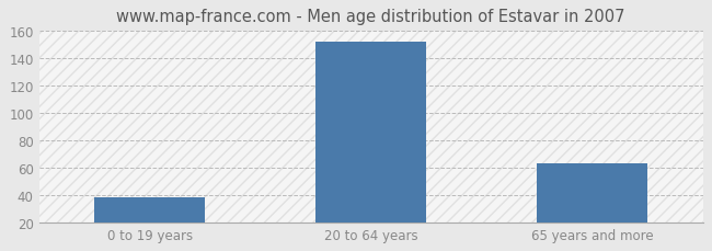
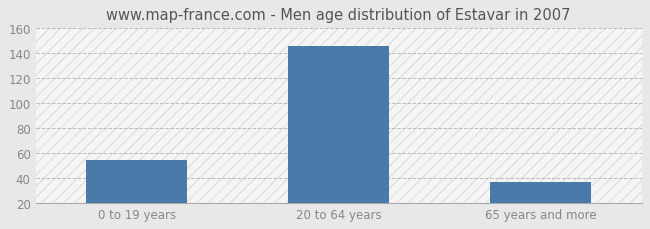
0 to 19 years: 38 -> 54
20 to 64 years: 152 -> 145
65 years and more: 63 -> 37
